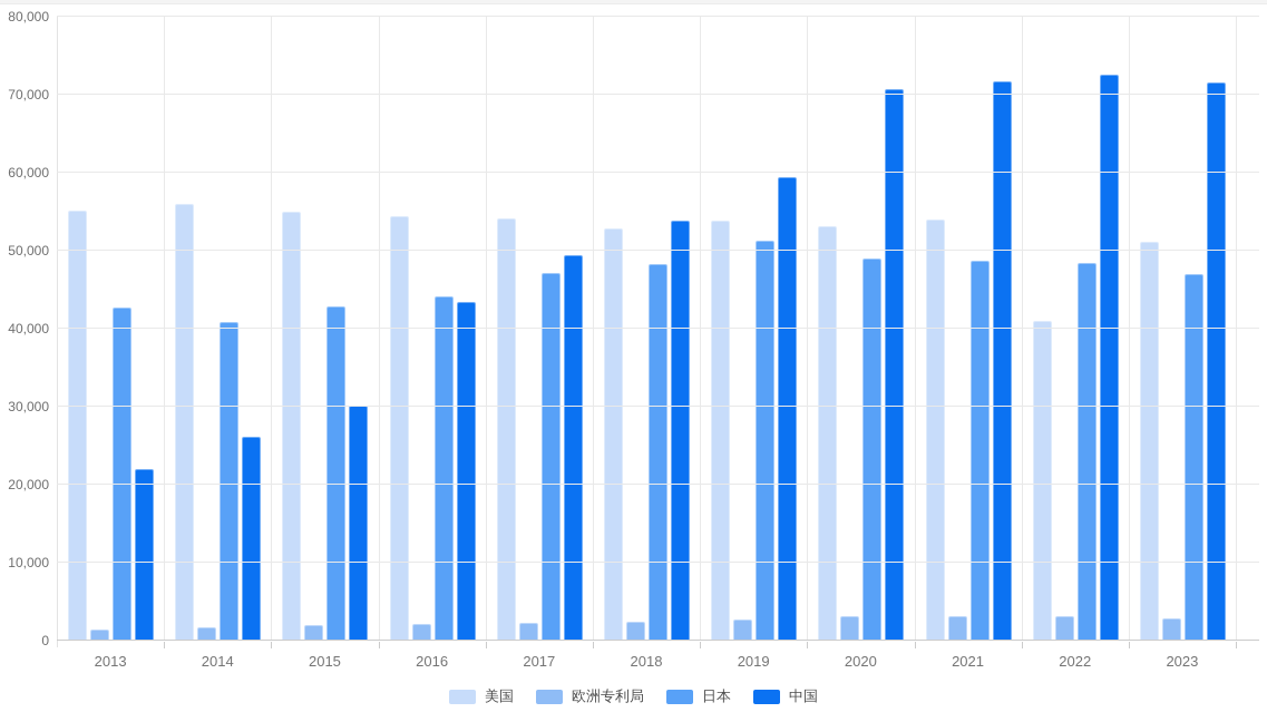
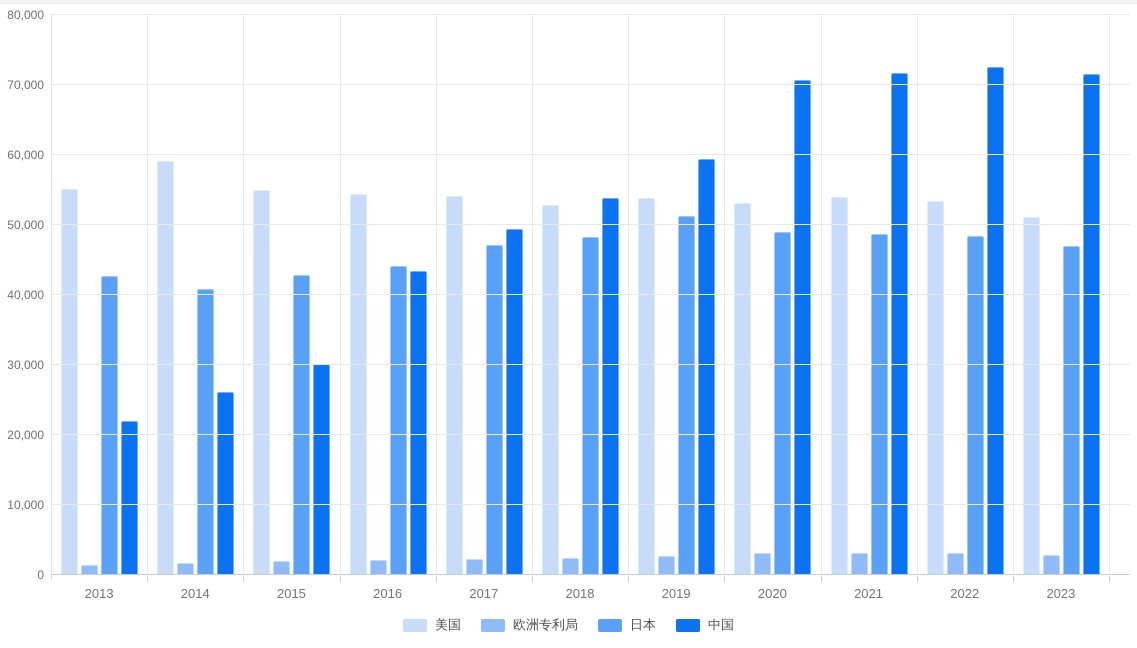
美国/2014: 56000 -> 59000
美国/2022: 41000 -> 54000
